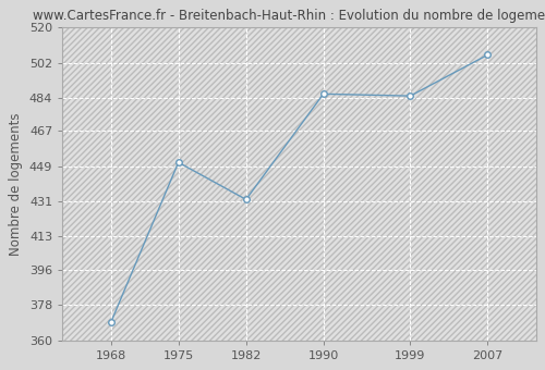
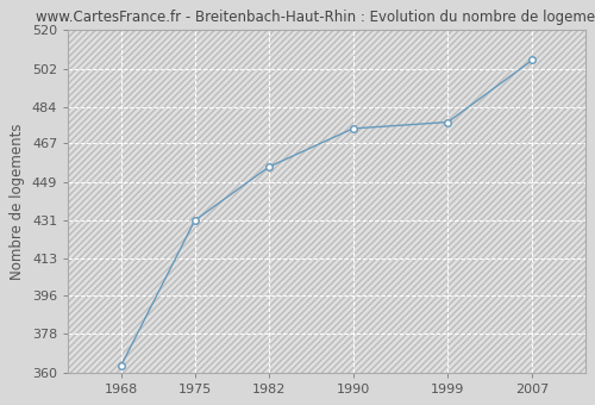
1968: 369 -> 363
1975: 451 -> 431
1982: 432 -> 456
1990: 486 -> 474
1999: 485 -> 477
